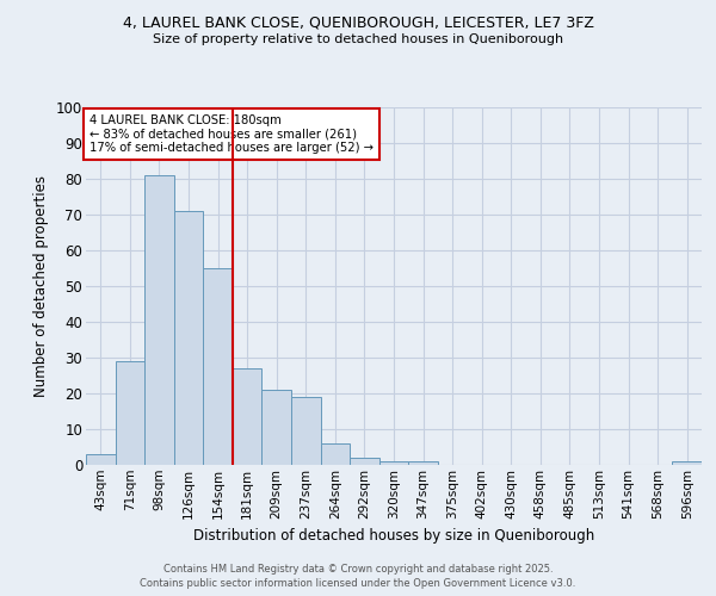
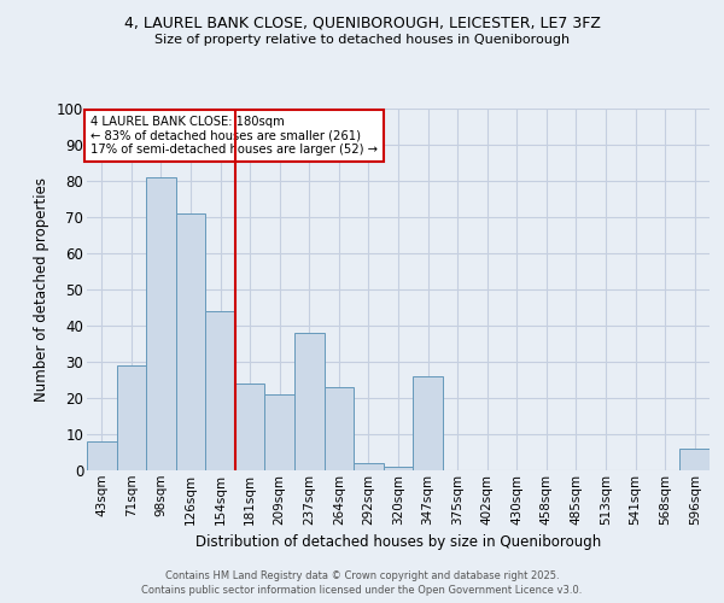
43sqm: 3 -> 8
154sqm: 55 -> 44
181sqm: 27 -> 24
237sqm: 19 -> 38
264sqm: 6 -> 23
347sqm: 1 -> 26
596sqm: 1 -> 6
